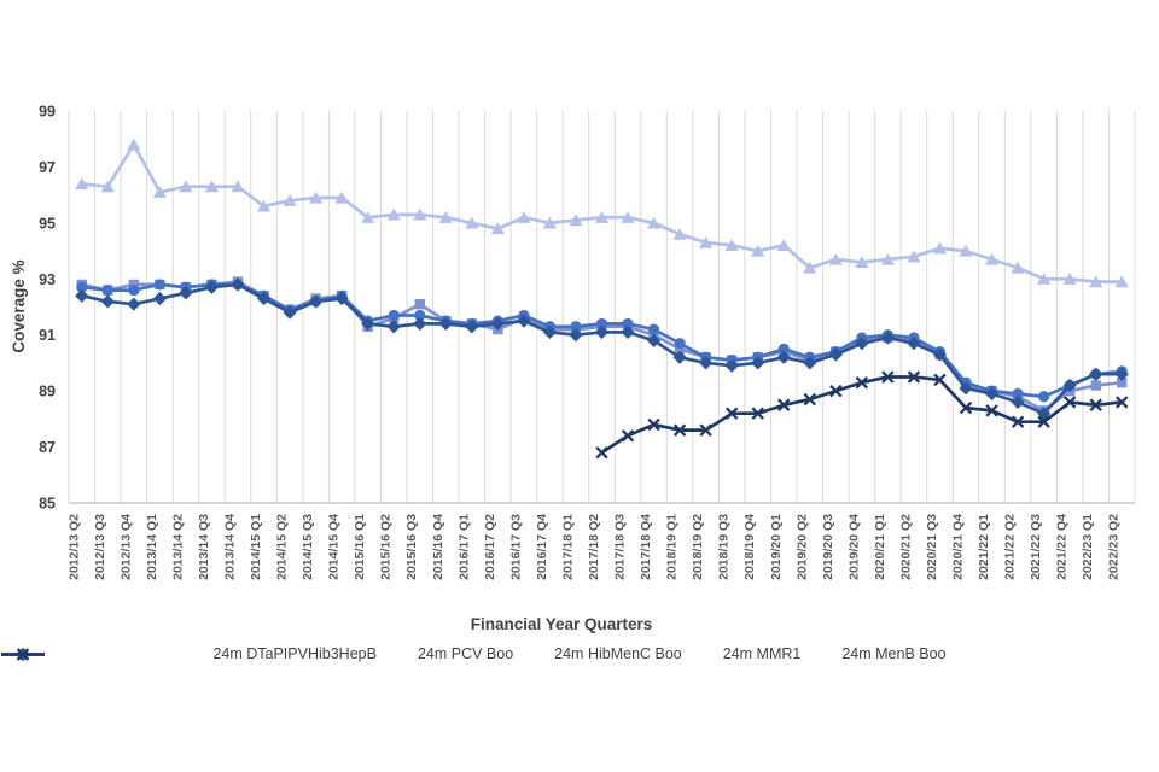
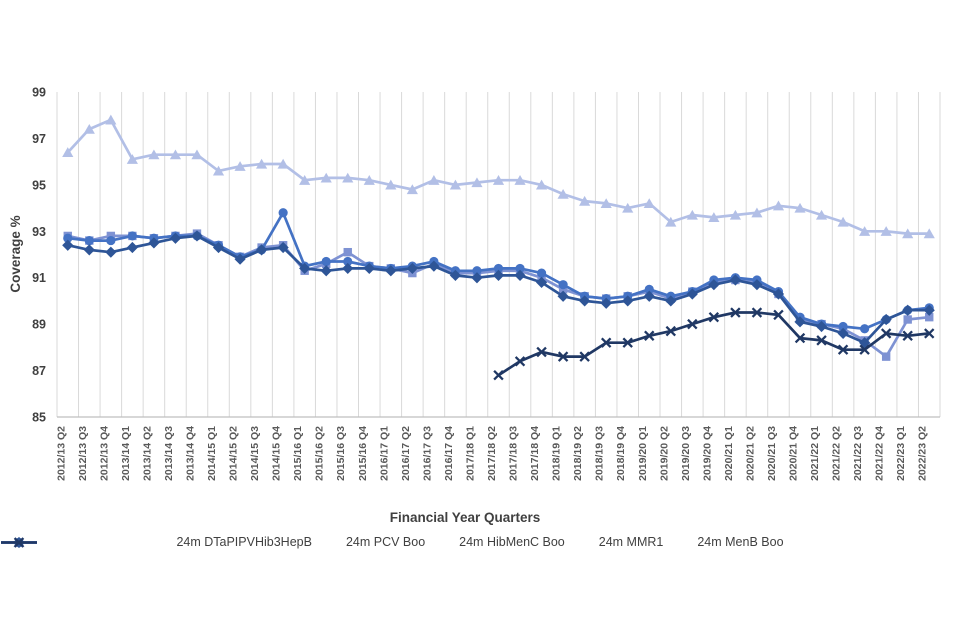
24m DTaPIPVHib3HepB/2012/13 Q3: 96.3 -> 97.4
24m HibMenC Boo/2014/15 Q4: 92.4 -> 93.8
24m PCV Boo/2021/22 Q4: 89.0 -> 87.6
